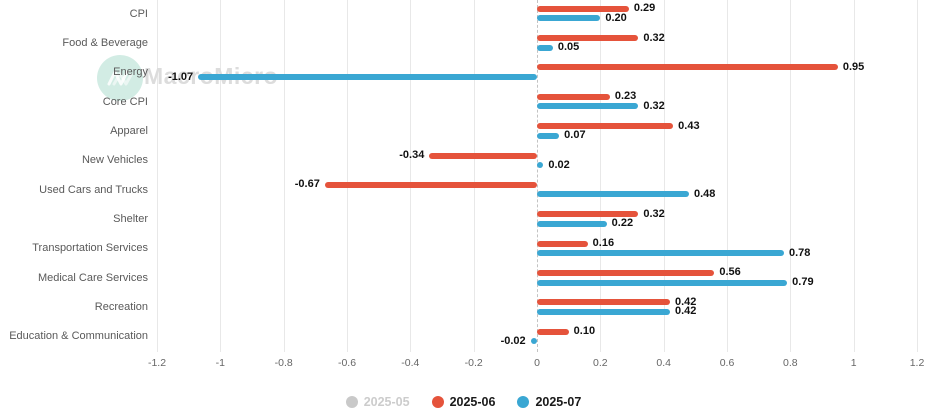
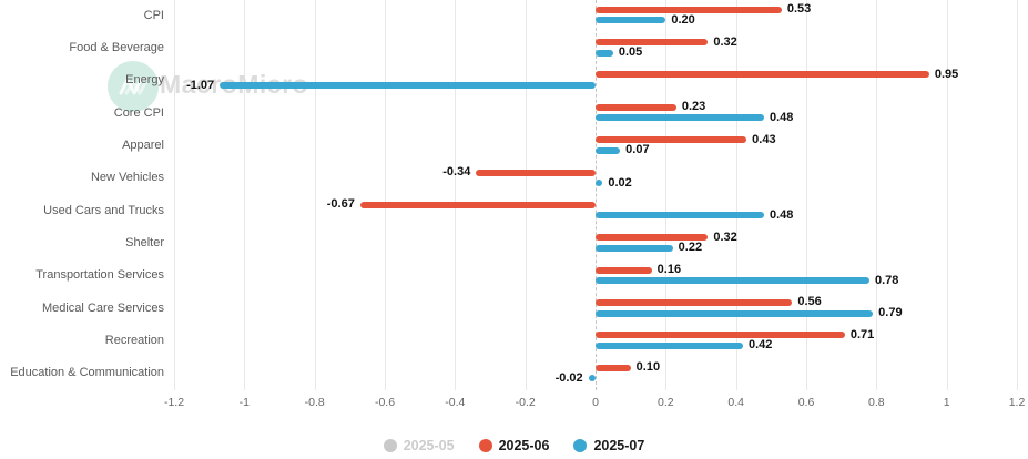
2025-06/CPI: 0.29 -> 0.53
2025-07/Core CPI: 0.32 -> 0.48
2025-06/Recreation: 0.42 -> 0.71
